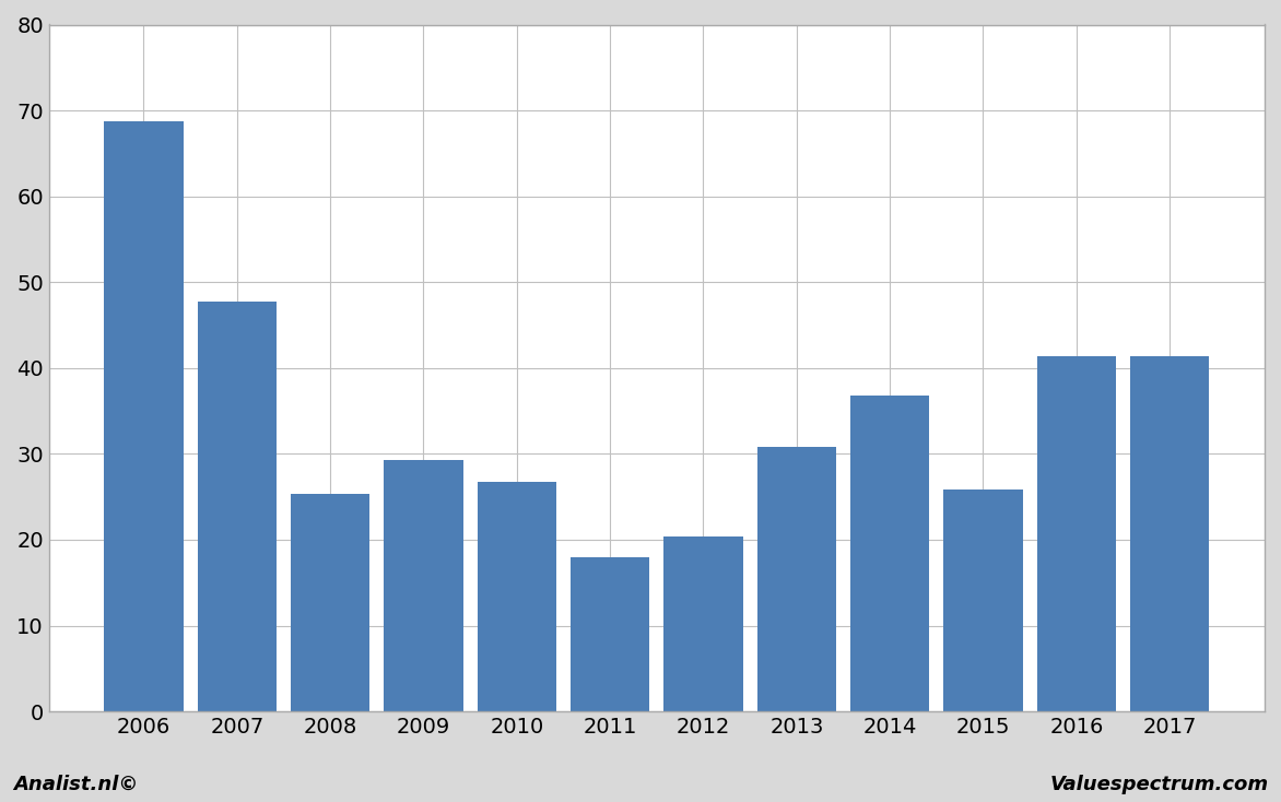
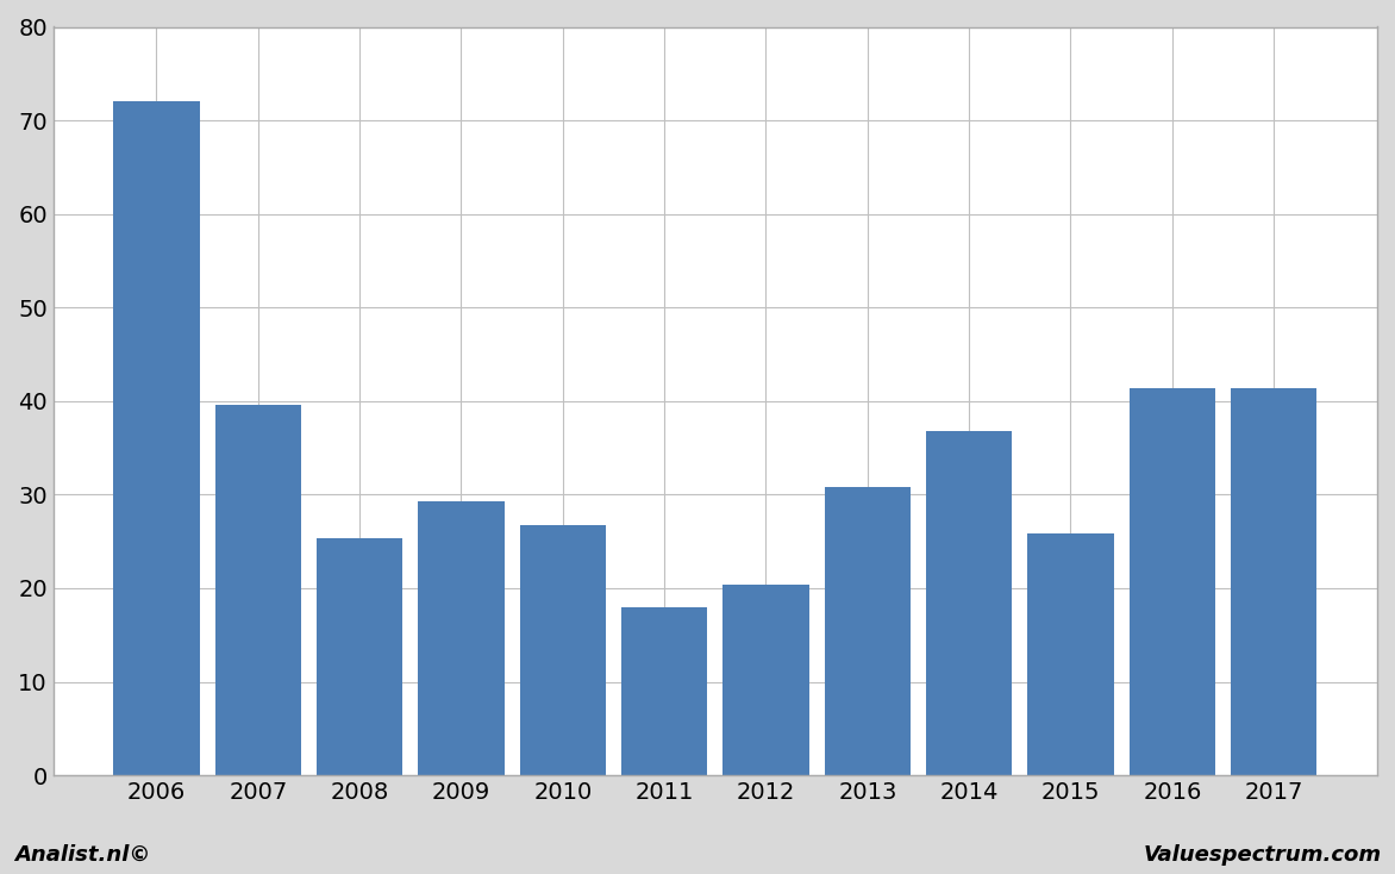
2006: 68.7 -> 72.0
2007: 47.7 -> 39.6
